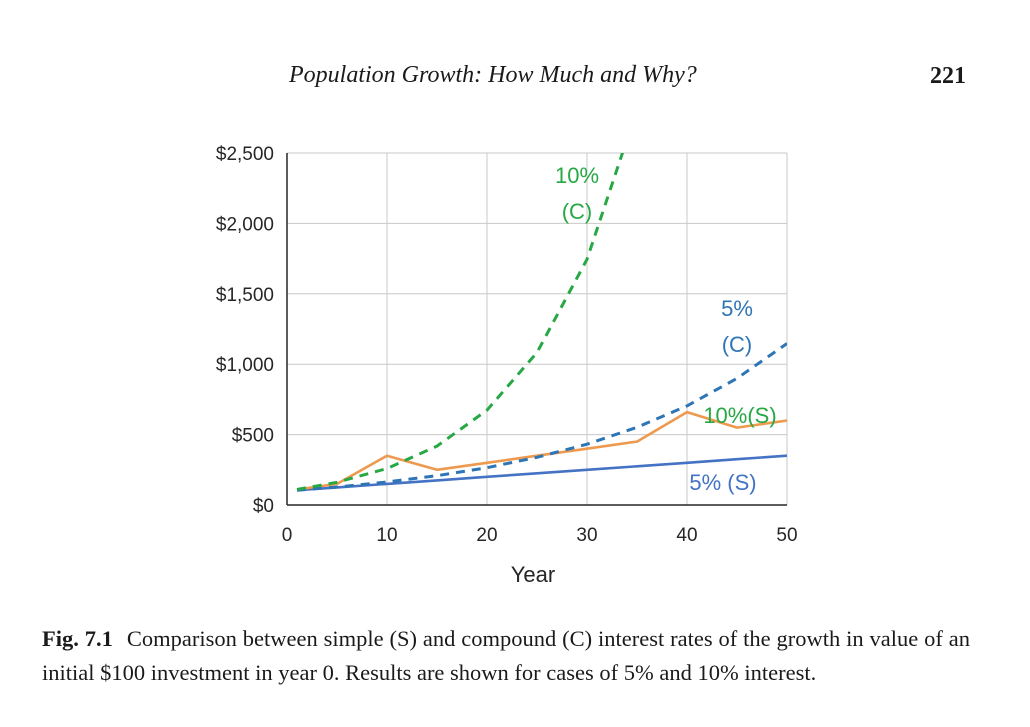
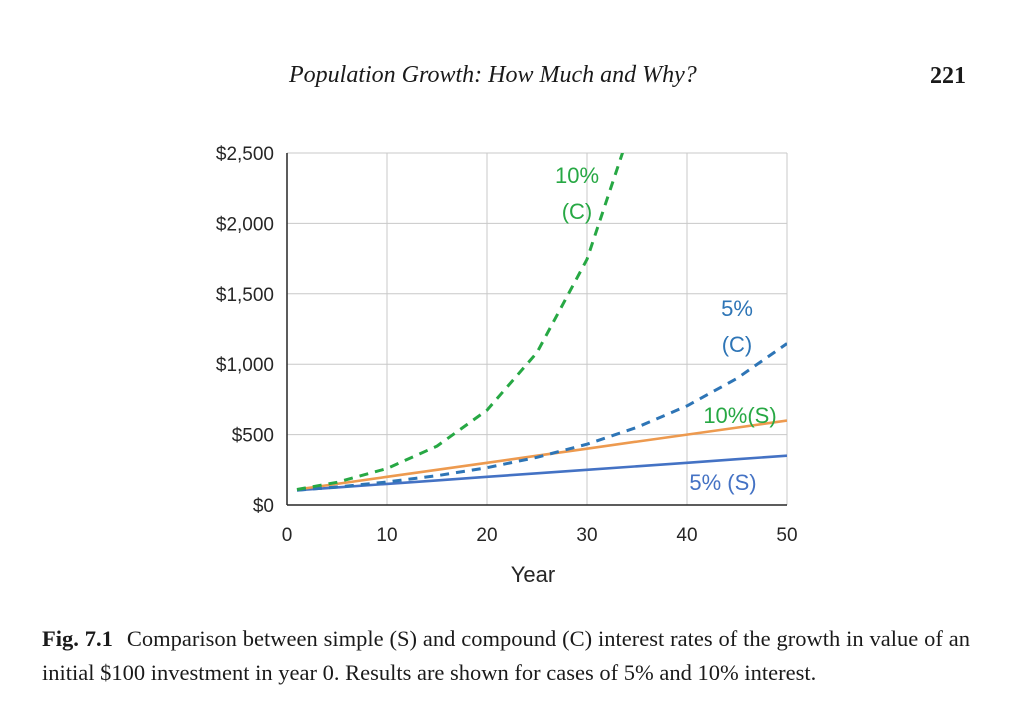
10%(S)/10: $350 -> $200
10%(S)/40: $660 -> $500
